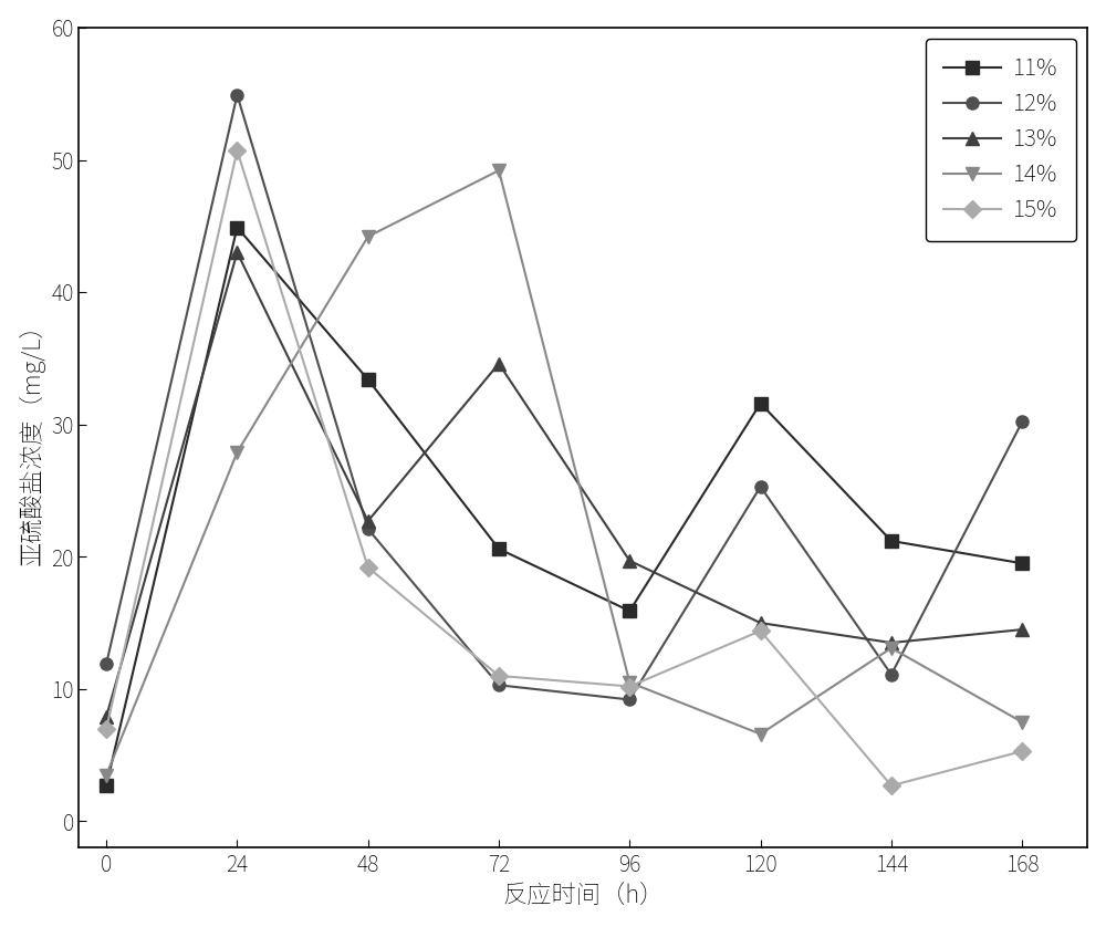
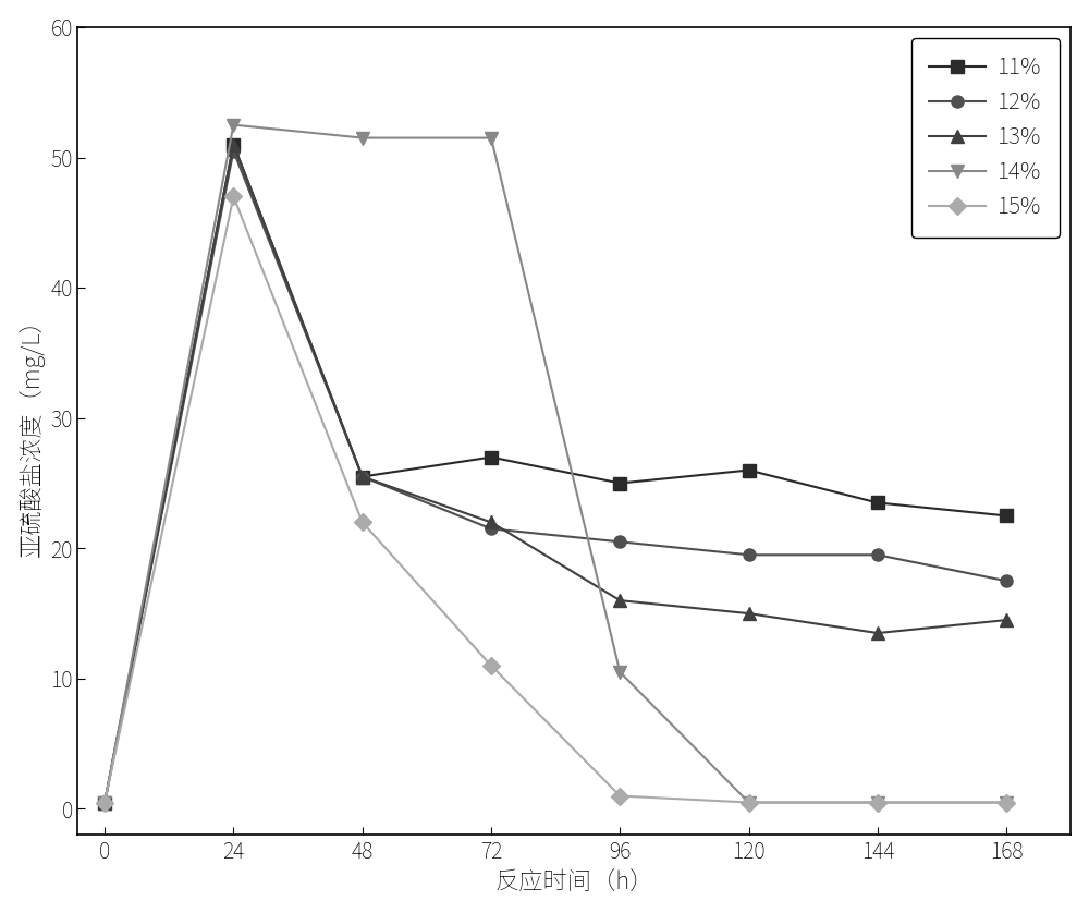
11%/0: 2.7 -> 0.5
12%/0: 11.9 -> 0.5
13%/0: 7.9 -> 0.5
14%/0: 3.5 -> 0.5
15%/0: 7.0 -> 0.5
11%/24: 44.9 -> 51.0
12%/24: 54.9 -> 50.5
13%/24: 43.0 -> 51.0
14%/24: 27.9 -> 52.5
15%/24: 50.7 -> 47.0
11%/48: 33.4 -> 25.5
12%/48: 22.1 -> 25.5
13%/48: 22.7 -> 25.5
14%/48: 44.2 -> 51.5
15%/48: 19.2 -> 22.0
11%/72: 20.6 -> 27.0
12%/72: 10.3 -> 21.5
13%/72: 34.6 -> 22.0
14%/72: 49.2 -> 51.5
11%/96: 15.9 -> 25.0
12%/96: 9.2 -> 20.5
13%/96: 19.7 -> 16.0
15%/96: 10.2 -> 1.0
11%/120: 31.6 -> 26.0
12%/120: 25.3 -> 19.5
14%/120: 6.6 -> 0.5
15%/120: 14.4 -> 0.5
11%/144: 21.2 -> 23.5
12%/144: 11.1 -> 19.5
14%/144: 13.1 -> 0.5
15%/144: 2.7 -> 0.5
11%/168: 19.5 -> 22.5
12%/168: 30.2 -> 17.5
14%/168: 7.5 -> 0.5
15%/168: 5.3 -> 0.5
